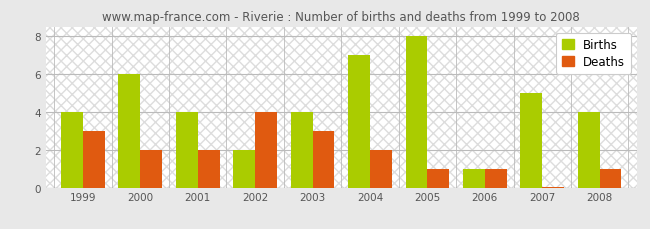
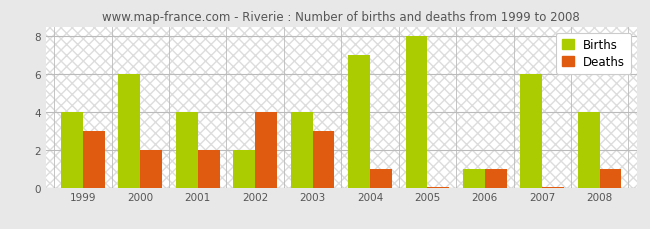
Deaths/2004: 2.0 -> 1.0
Deaths/2005: 1.0 -> 0.1
Births/2007: 5 -> 6
